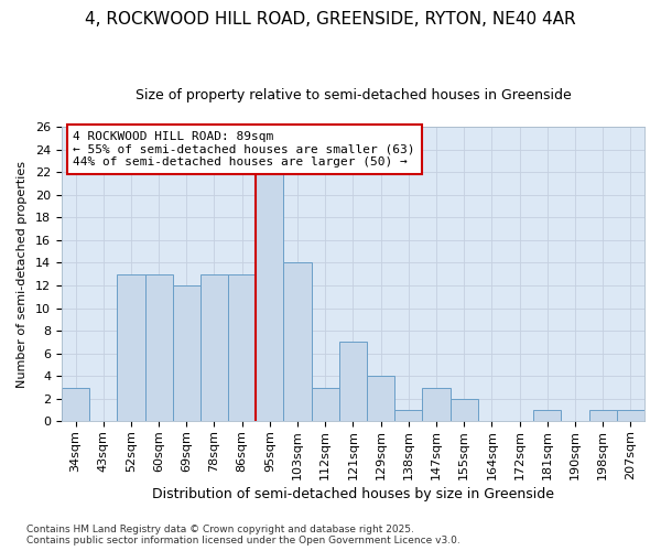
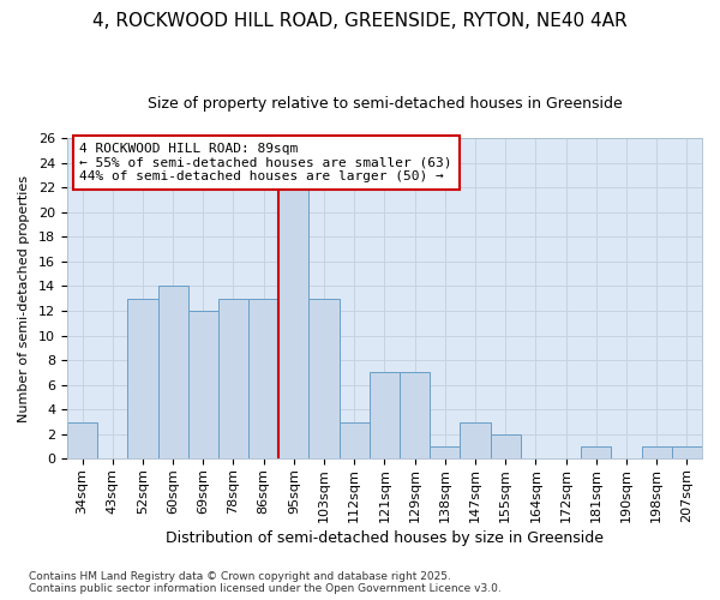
60sqm: 13 -> 14
103sqm: 14 -> 13
129sqm: 4 -> 7
